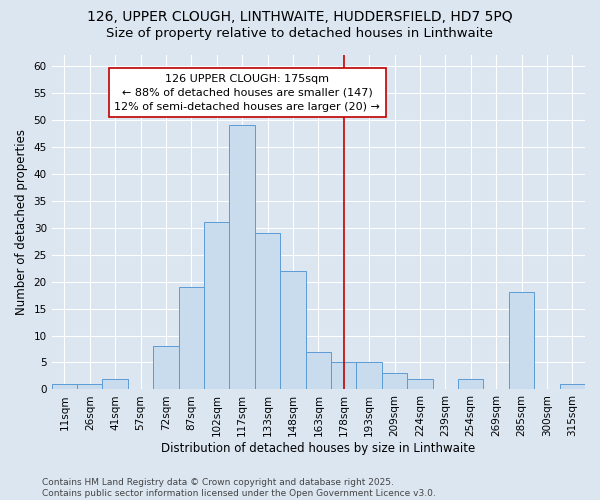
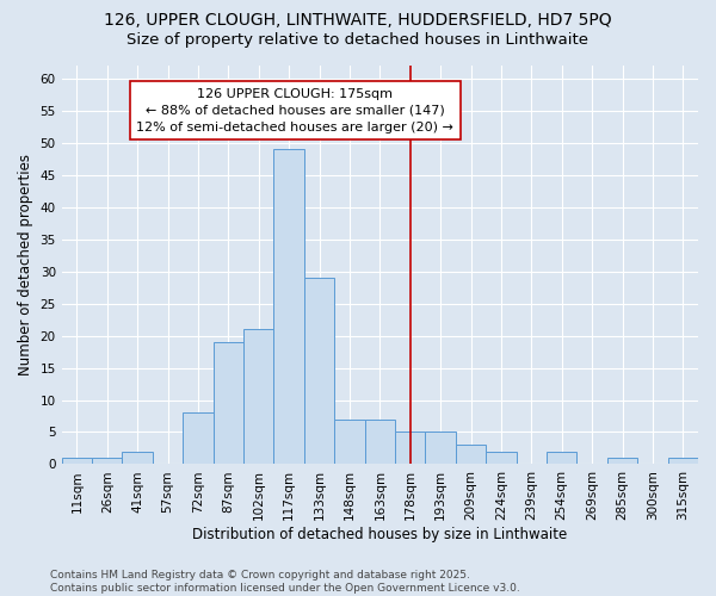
102sqm: 31 -> 21
148sqm: 22 -> 7
285sqm: 18 -> 1
